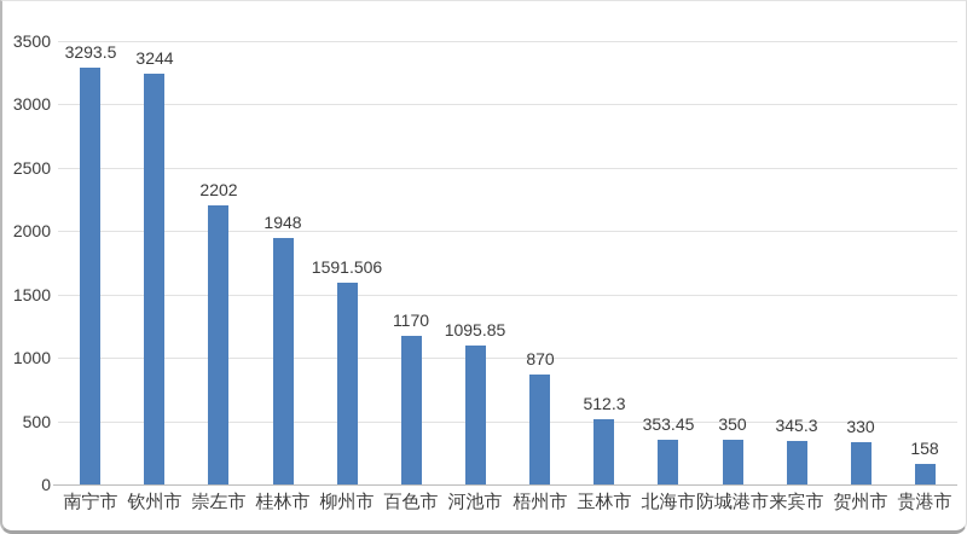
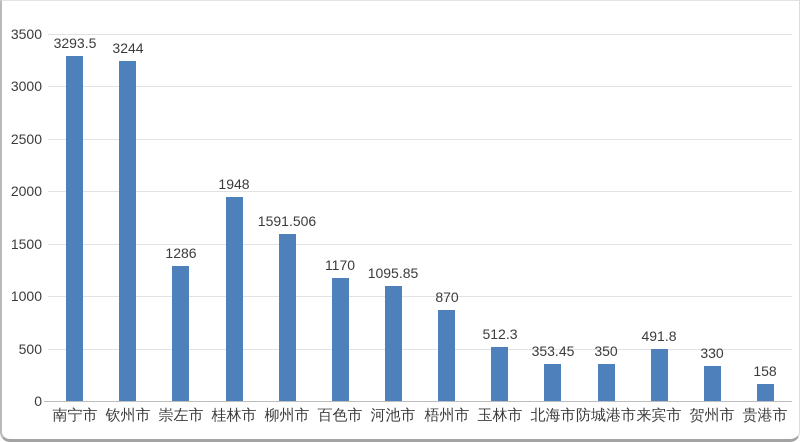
崇左市: 2202 -> 1286
来宾市: 345.3 -> 491.8
